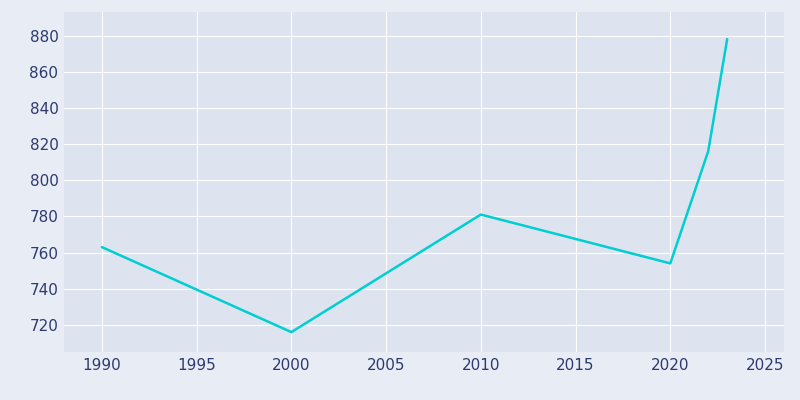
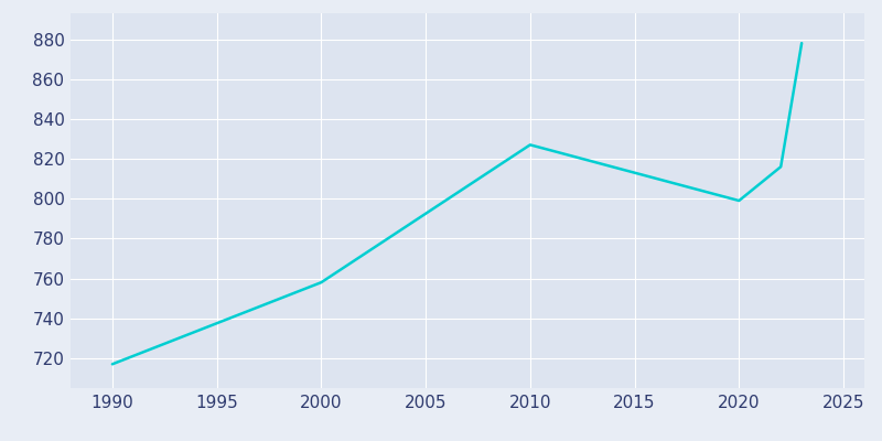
1990: 763 -> 717
2000: 716 -> 758
2010: 781 -> 827
2020: 754 -> 799
